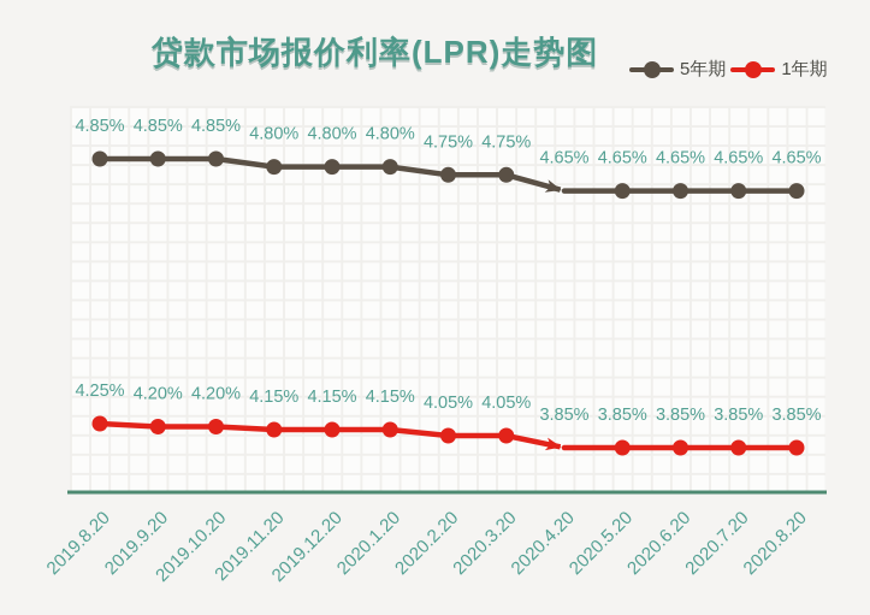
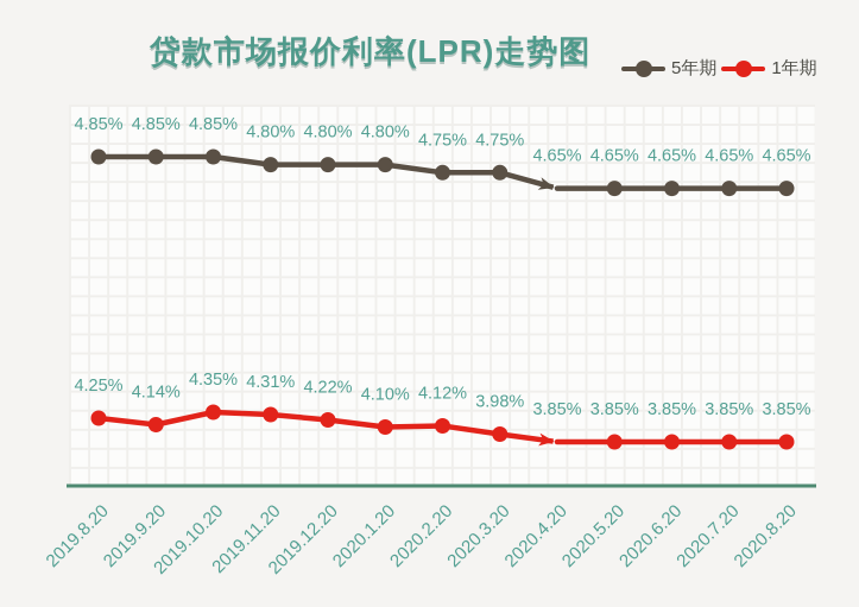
1年期/2019.9.20: 4.20% -> 4.14%
1年期/2019.10.20: 4.20% -> 4.35%
1年期/2019.11.20: 4.15% -> 4.31%
1年期/2019.12.20: 4.15% -> 4.22%
1年期/2020.1.20: 4.15% -> 4.10%
1年期/2020.2.20: 4.05% -> 4.12%
1年期/2020.3.20: 4.05% -> 3.98%
